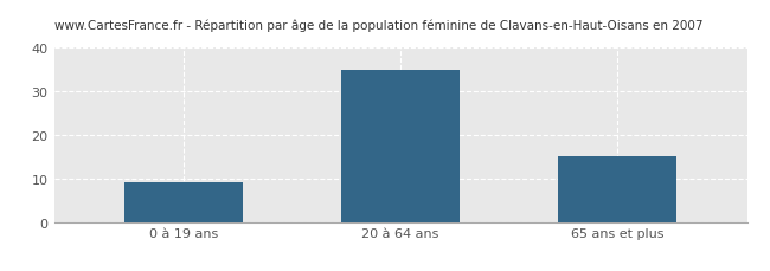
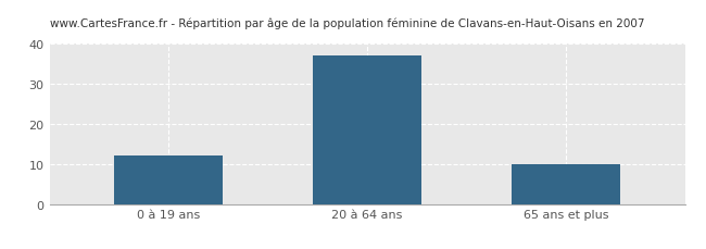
0 à 19 ans: 9 -> 12
20 à 64 ans: 35 -> 37
65 ans et plus: 15 -> 10
